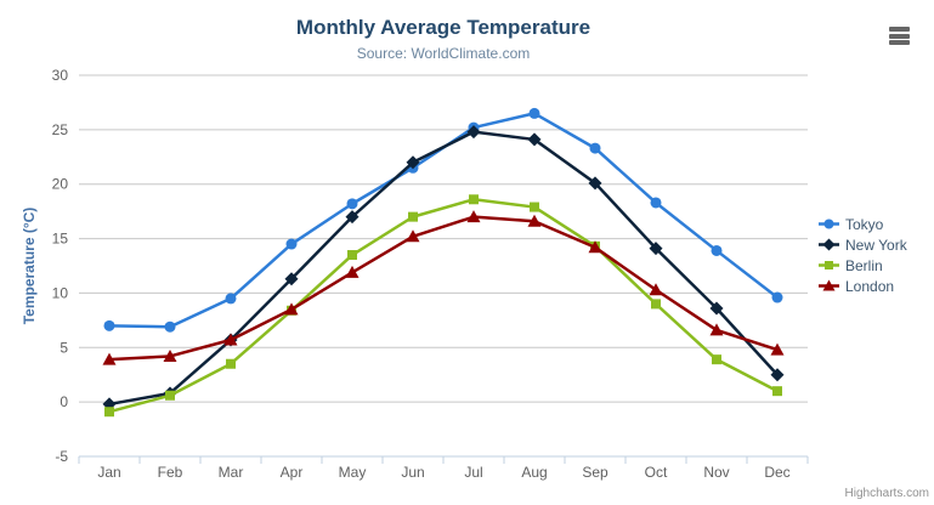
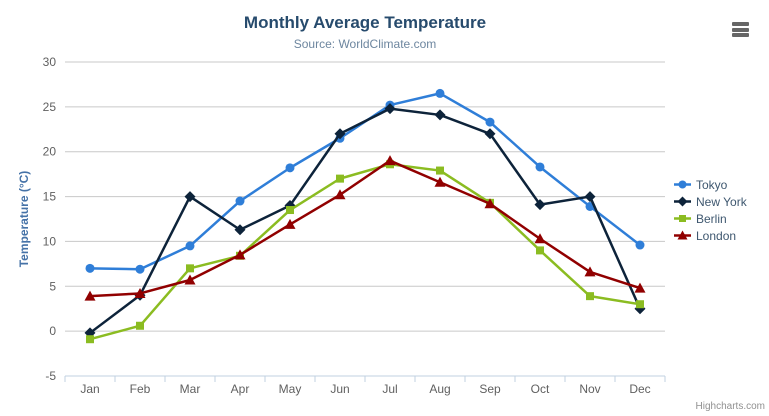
New York/Feb: 1 -> 4
New York/Mar: 6 -> 15
Berlin/Mar: 4 -> 7
New York/May: 17 -> 14
London/Jul: 17 -> 19
New York/Sep: 20 -> 22
New York/Nov: 9 -> 15
Berlin/Dec: 1 -> 3
